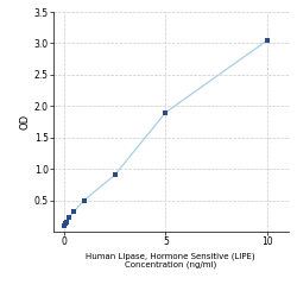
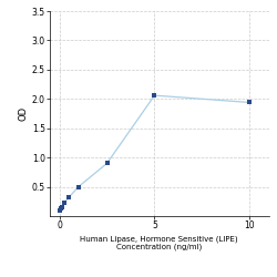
5: 1.90 -> 2.06
10: 3.05 -> 1.94
